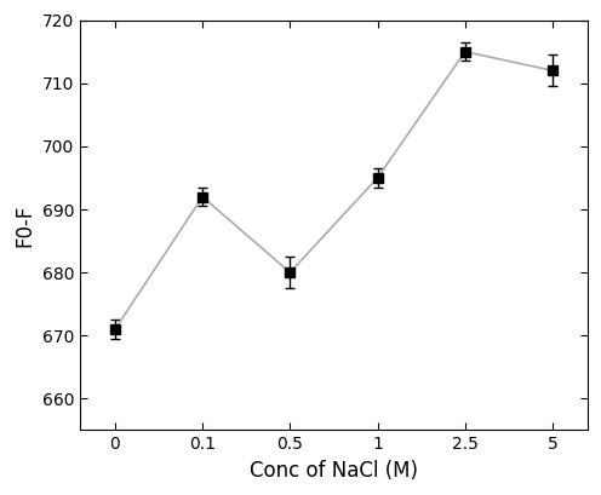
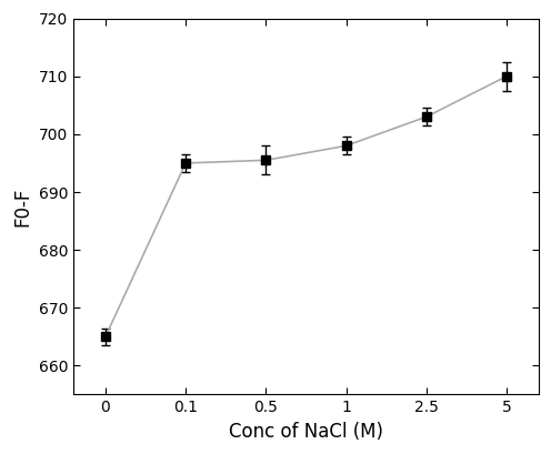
0: 671.0 -> 665.0
0.1: 692.0 -> 695.0
0.5: 680.0 -> 695.5
1: 695.0 -> 698.0
2.5: 715.0 -> 703.0
5: 712.0 -> 710.0
